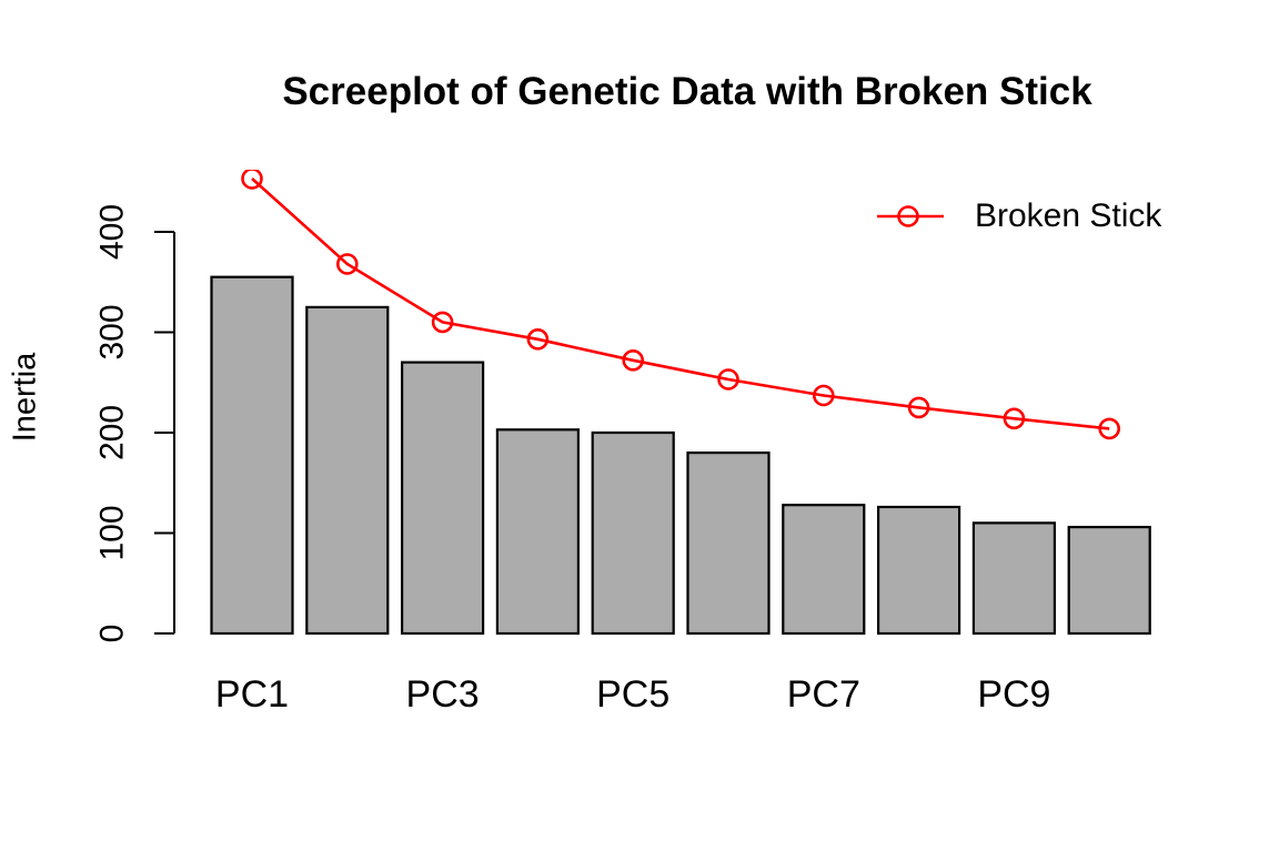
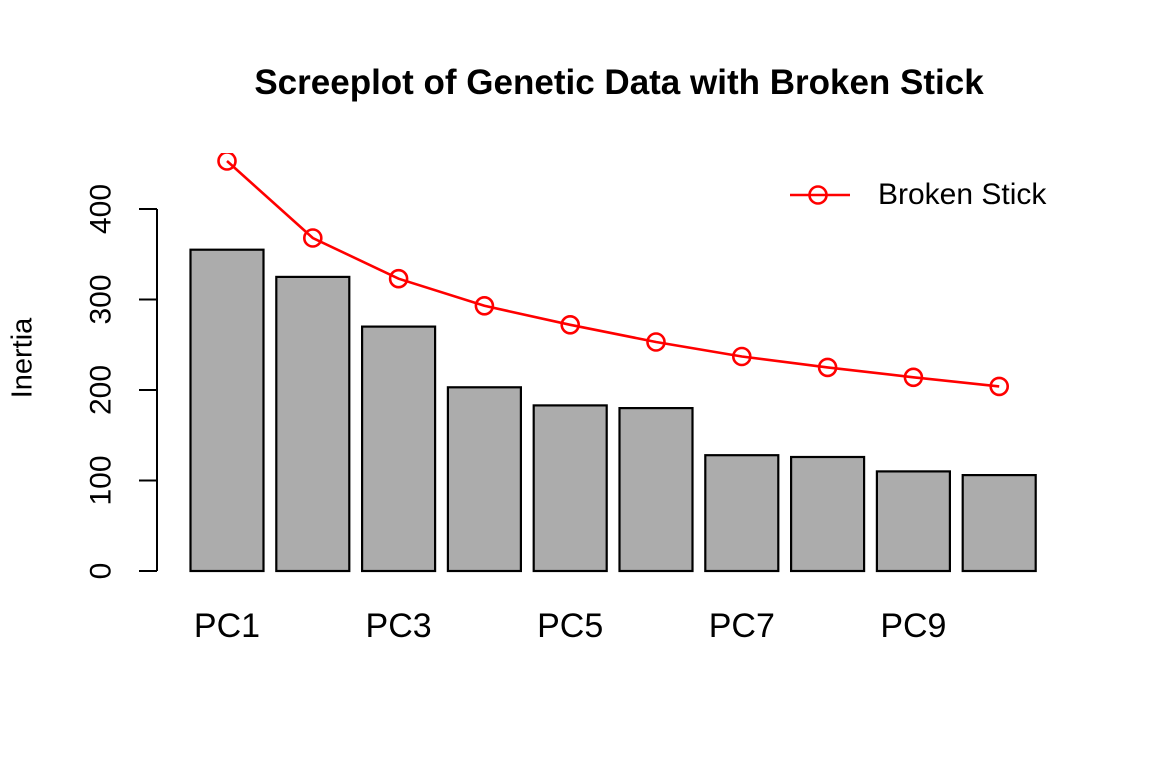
Broken Stick/PC3: 310 -> 320
Inertia/PC5: 200 -> 180
